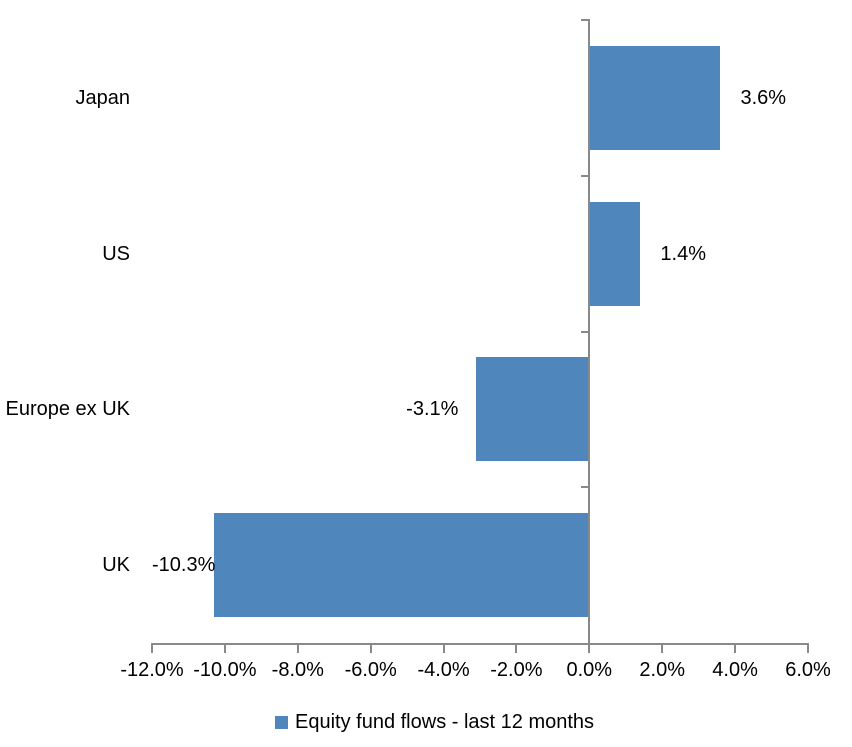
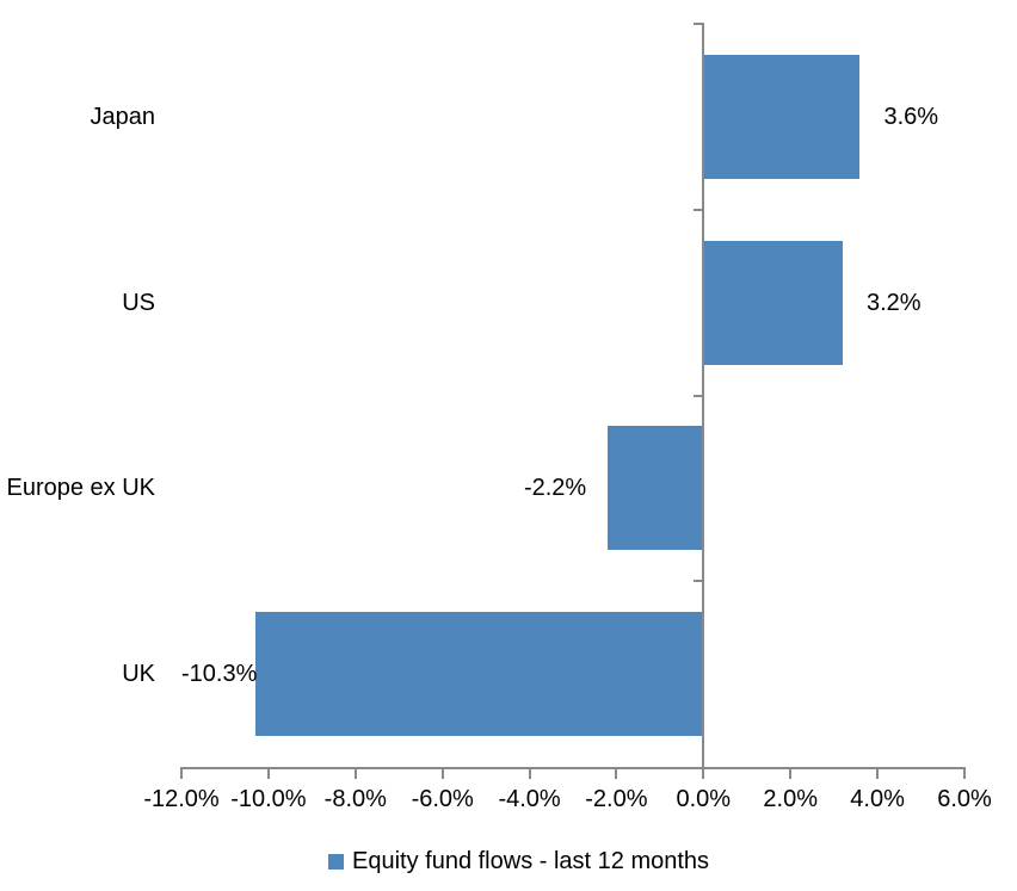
US: 1.4% -> 3.2%
Europe ex UK: -3.1% -> -2.2%
